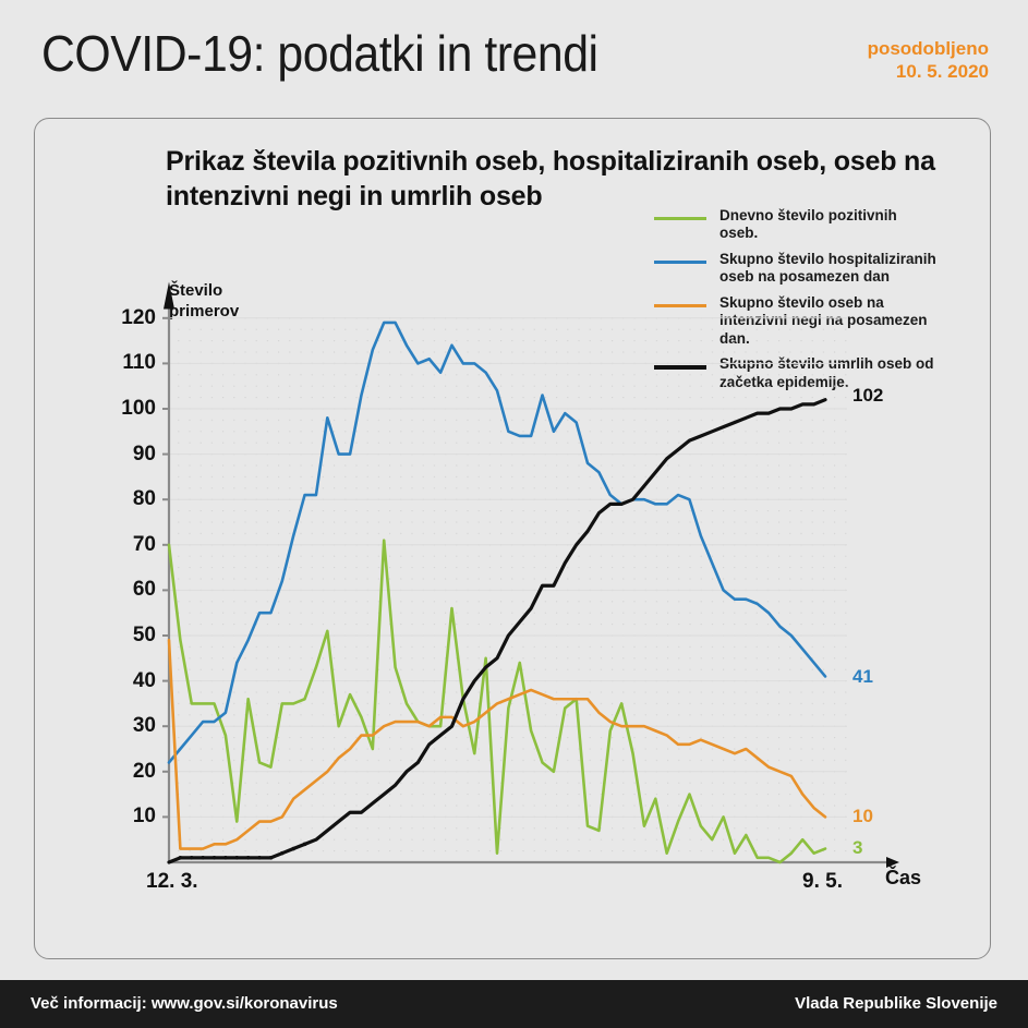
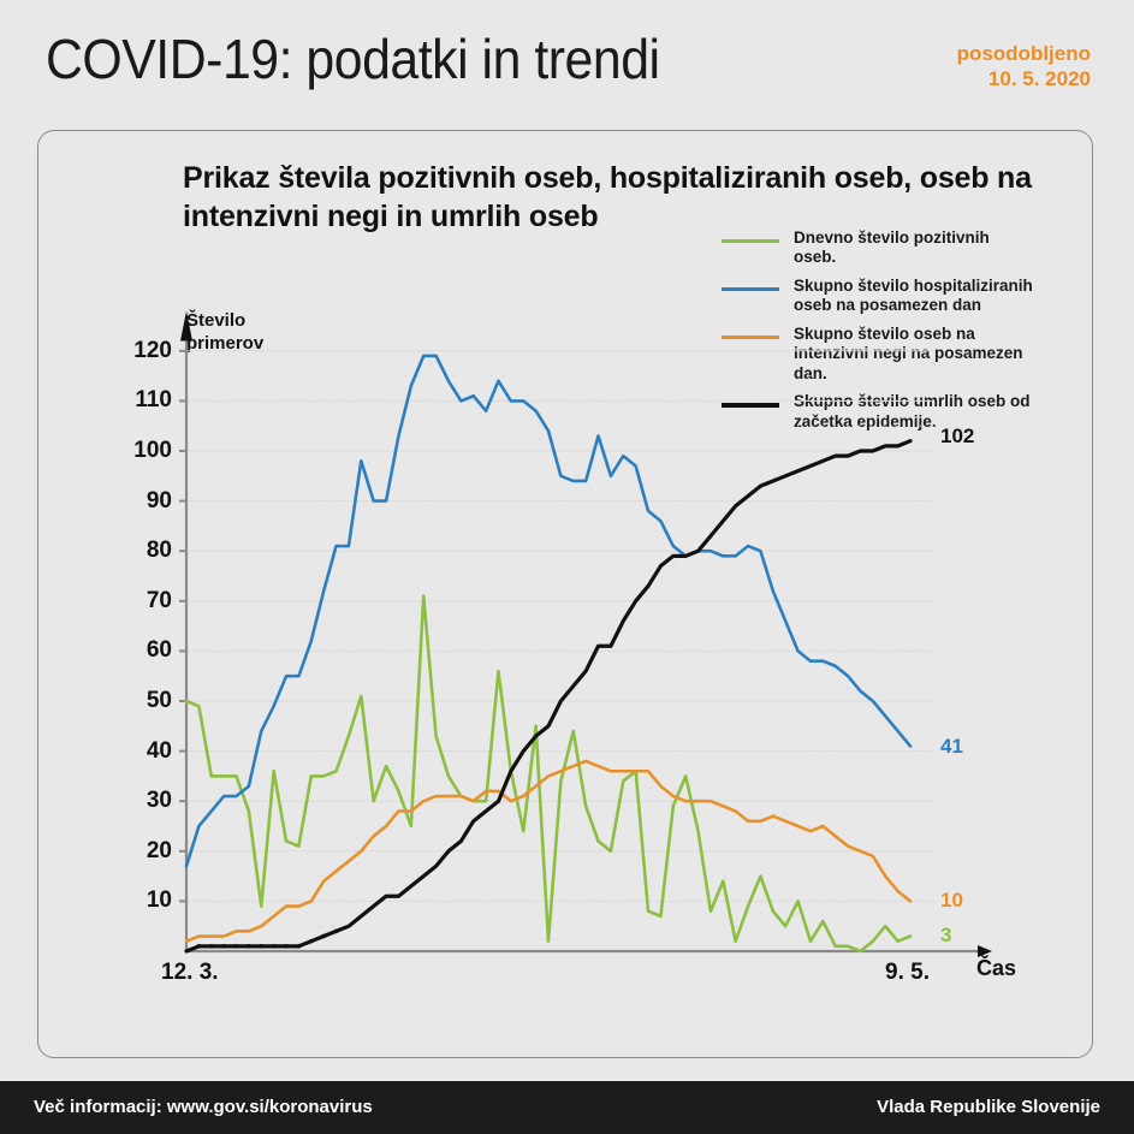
Dnevno število pozitivnih oseb./12. 3.: 70 -> 50
Skupno število hospitaliziranih oseb na posamezen dan/12. 3.: 22 -> 17
Skupno število oseb na intenzivni negi na posamezen dan./12. 3.: 49 -> 2
